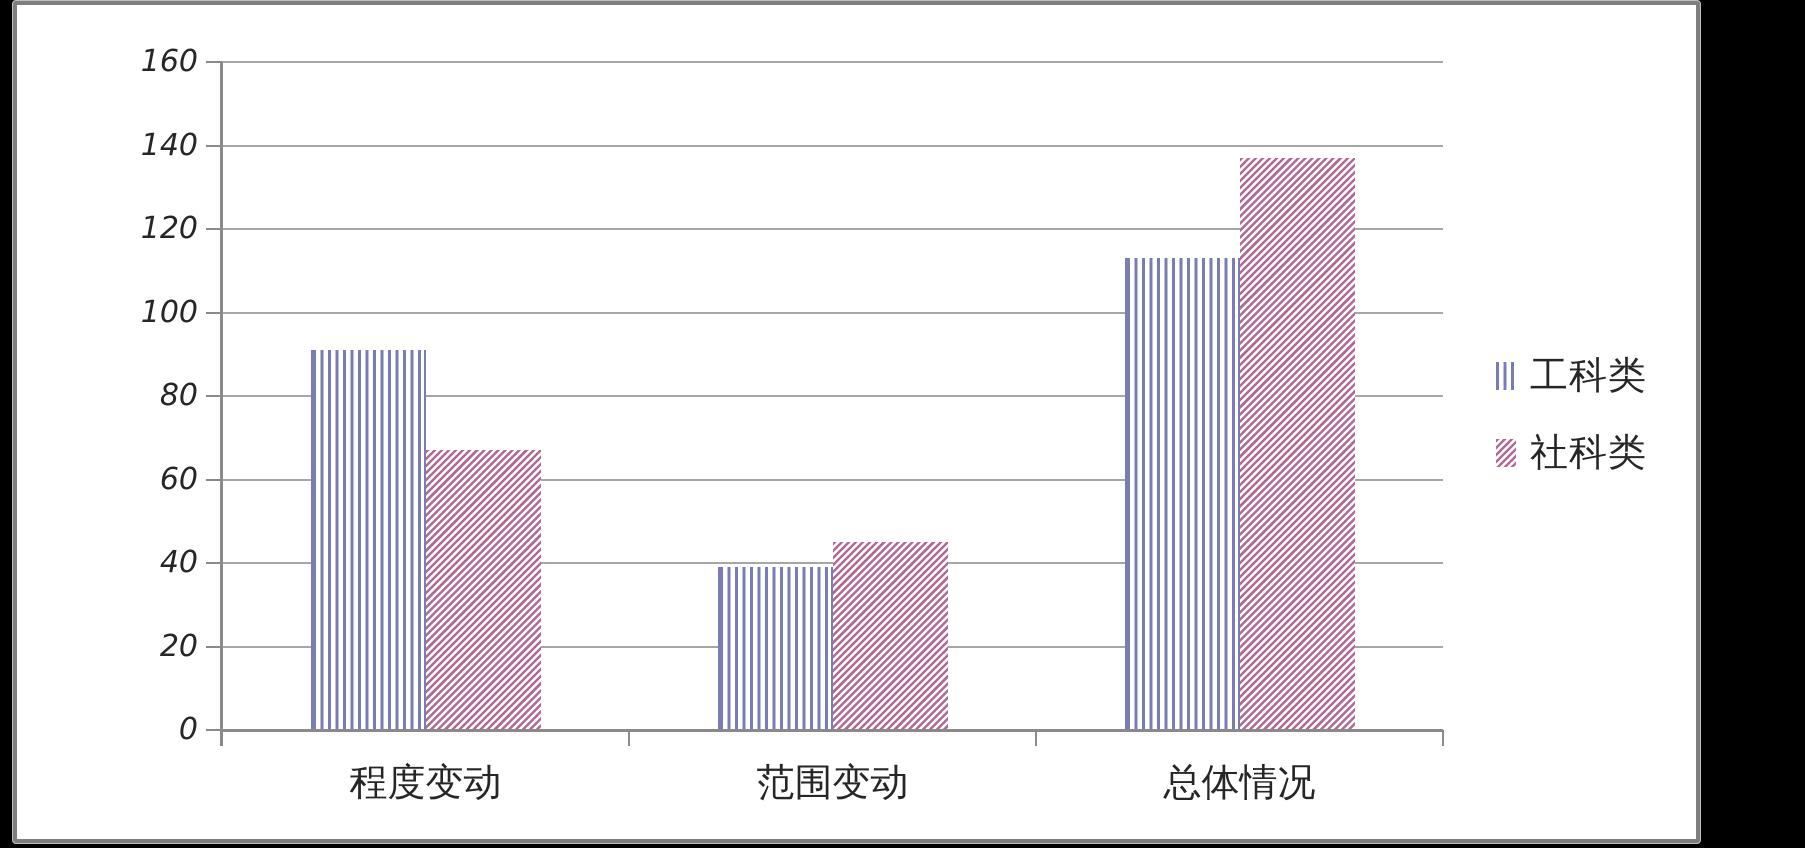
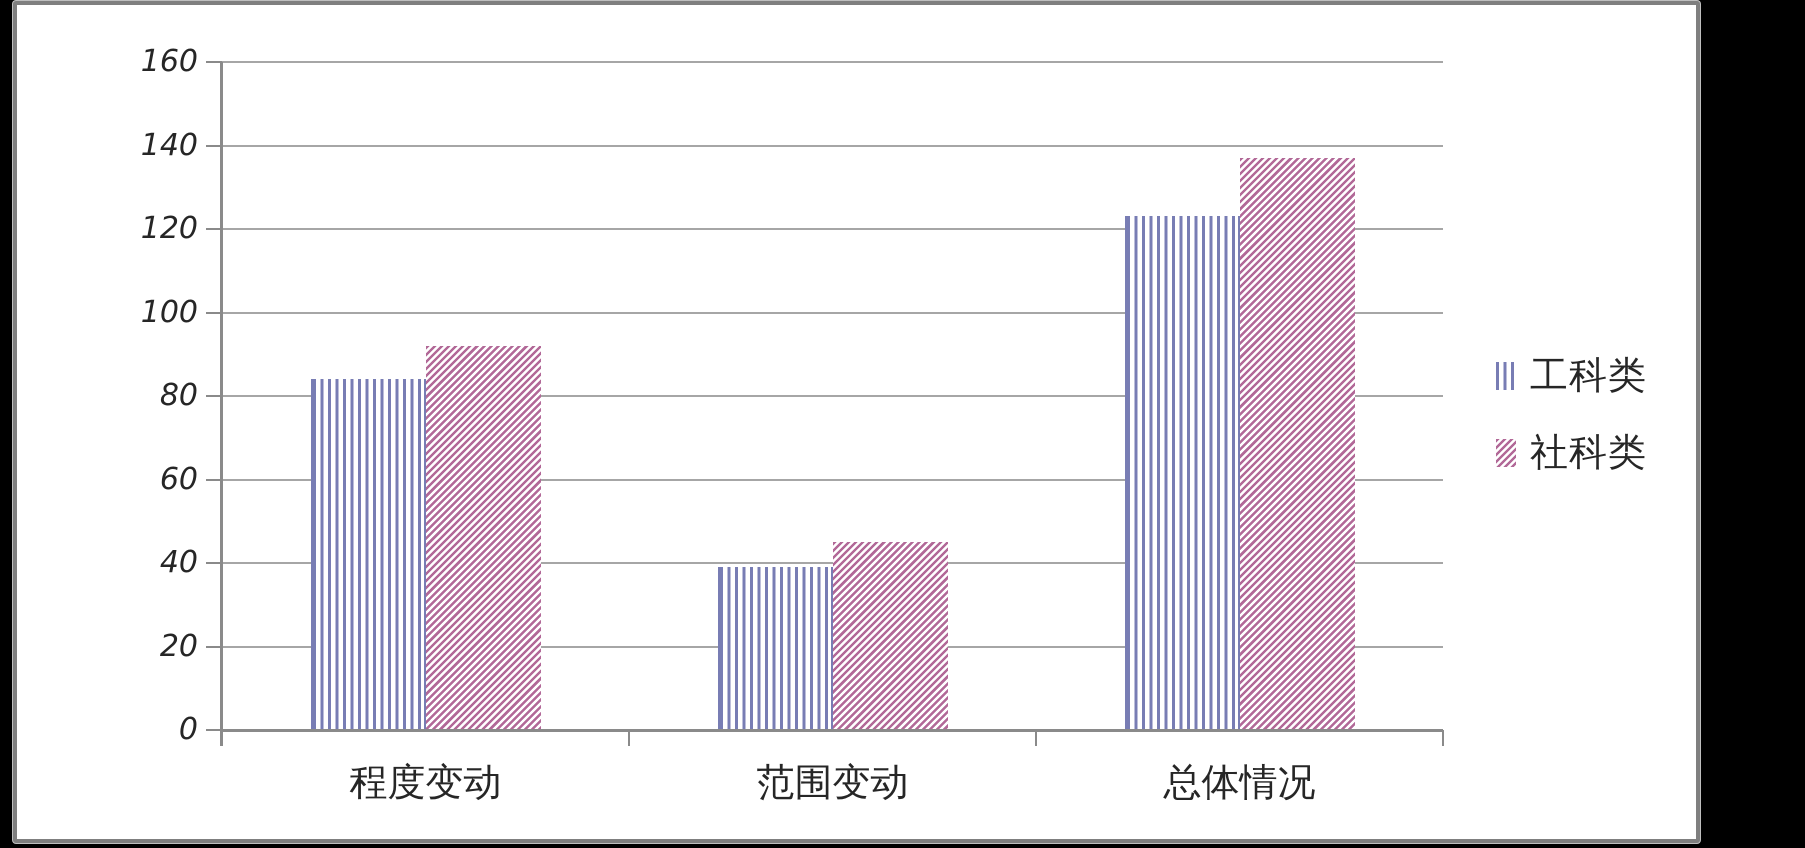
工科类/程度变动: 91 -> 84
社科类/程度变动: 67 -> 92
工科类/总体情况: 113 -> 123
